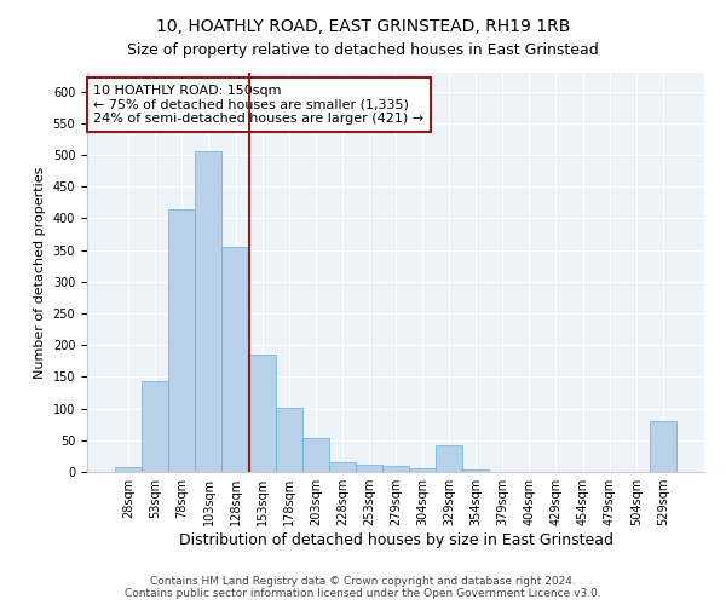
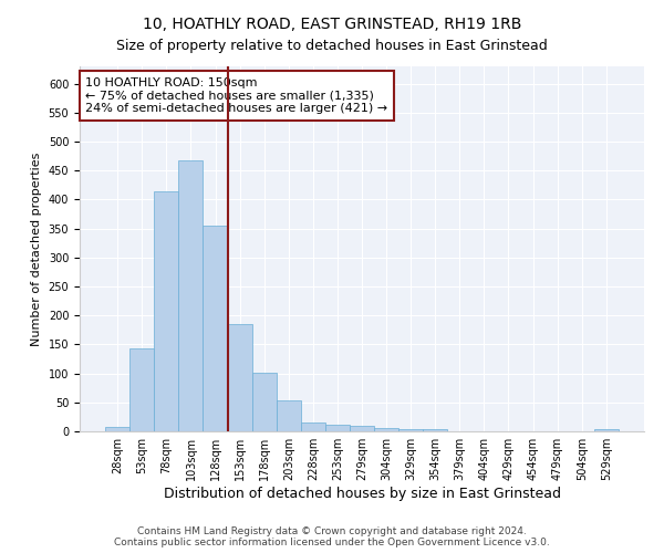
103sqm: 506 -> 468
329sqm: 42 -> 4
529sqm: 80 -> 4
